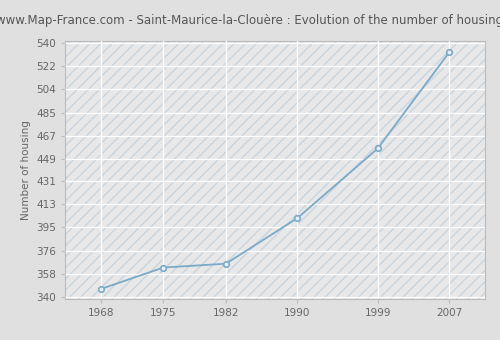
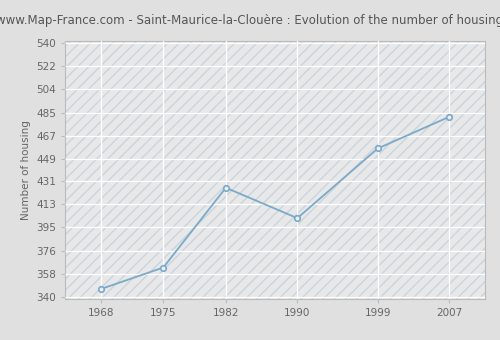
1982: 366 -> 426
2007: 533 -> 482
